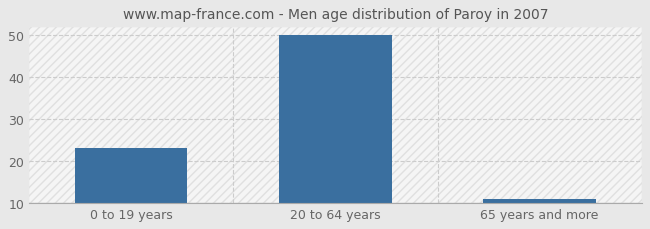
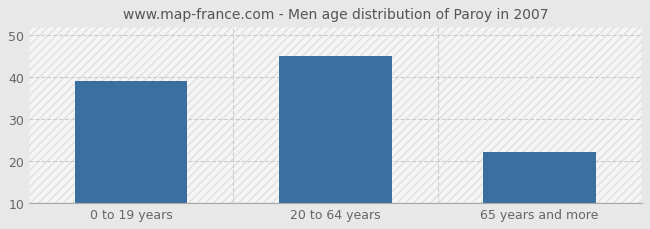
0 to 19 years: 23 -> 39
20 to 64 years: 50 -> 45
65 years and more: 11 -> 22
